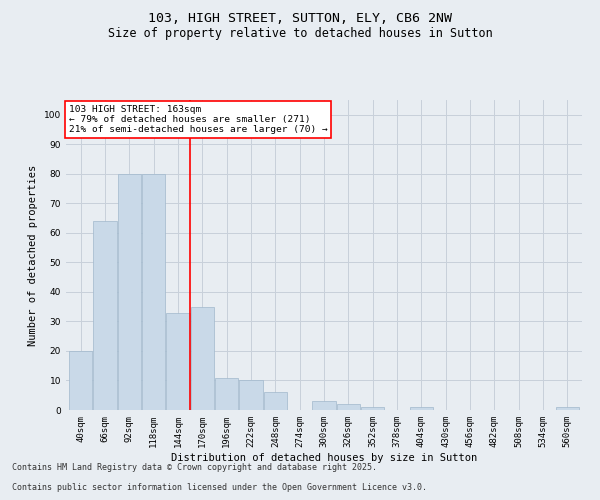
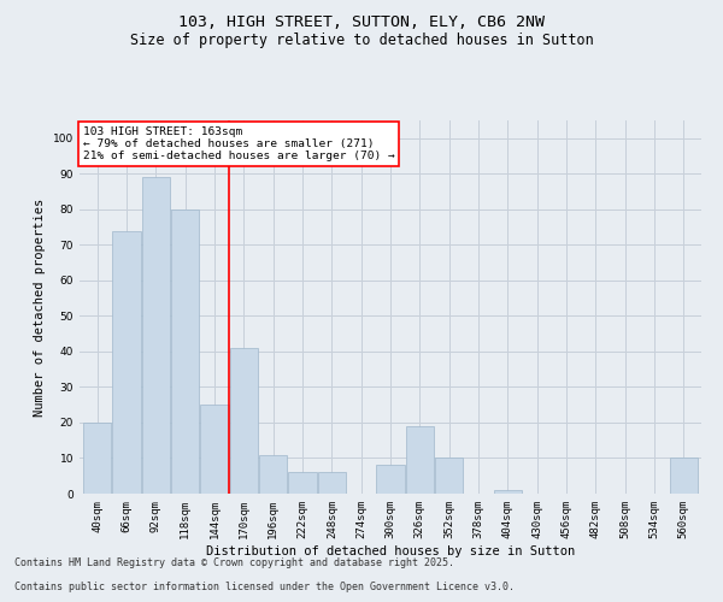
66sqm: 64 -> 74
92sqm: 80 -> 89
144sqm: 33 -> 25
170sqm: 35 -> 41
222sqm: 10 -> 6
300sqm: 3 -> 8
326sqm: 2 -> 19
352sqm: 1 -> 10
560sqm: 1 -> 10
